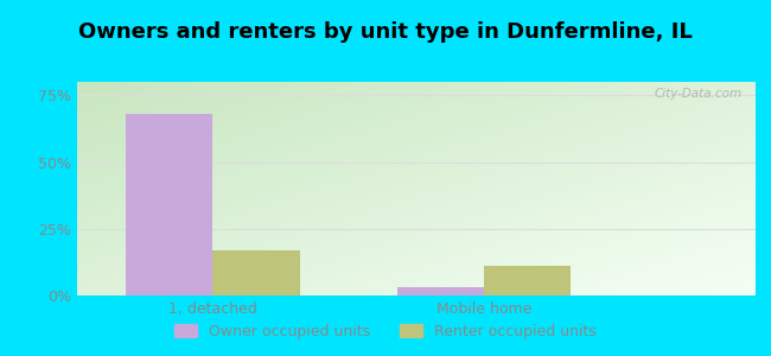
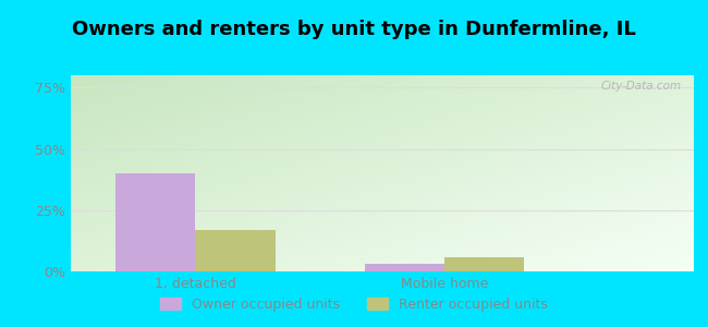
Owner occupied units/1, detached: 68% -> 40%
Renter occupied units/Mobile home: 11% -> 6%
